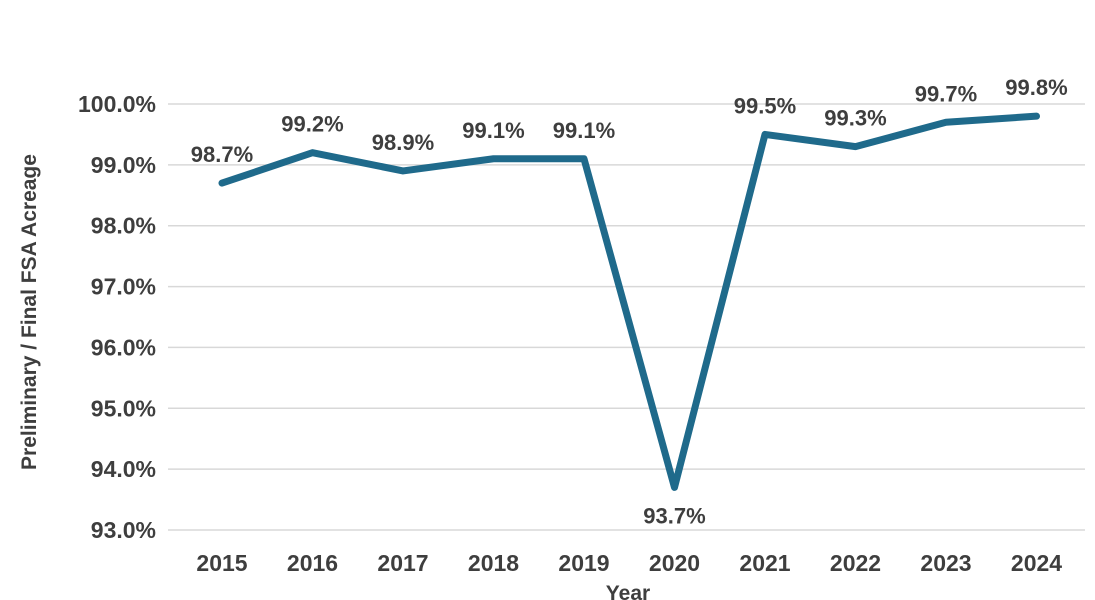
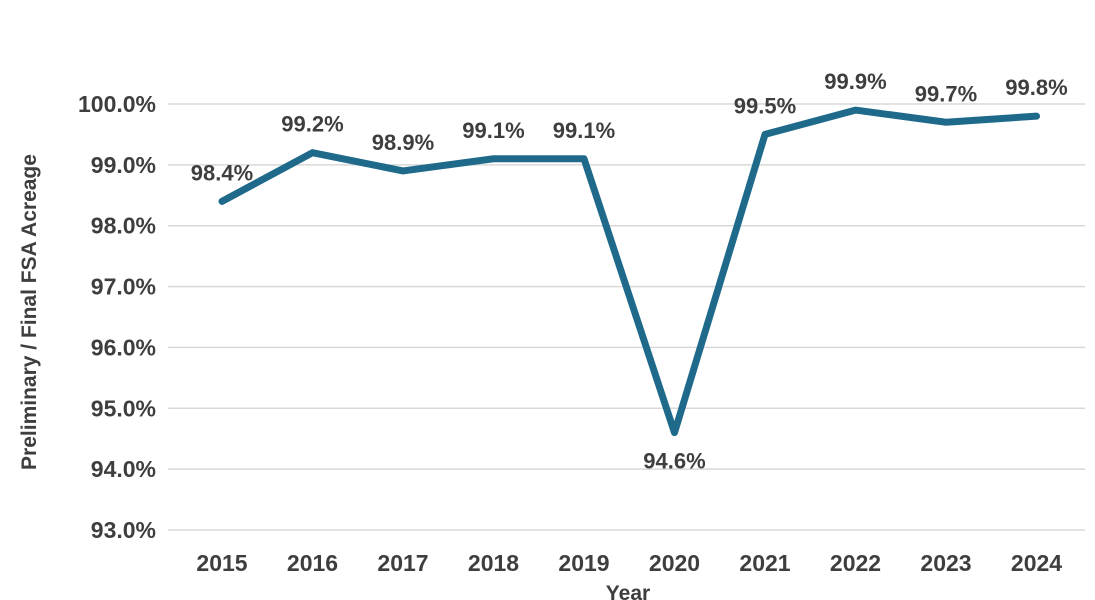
2015: 98.7% -> 98.4%
2020: 93.7% -> 94.6%
2022: 99.3% -> 99.9%
